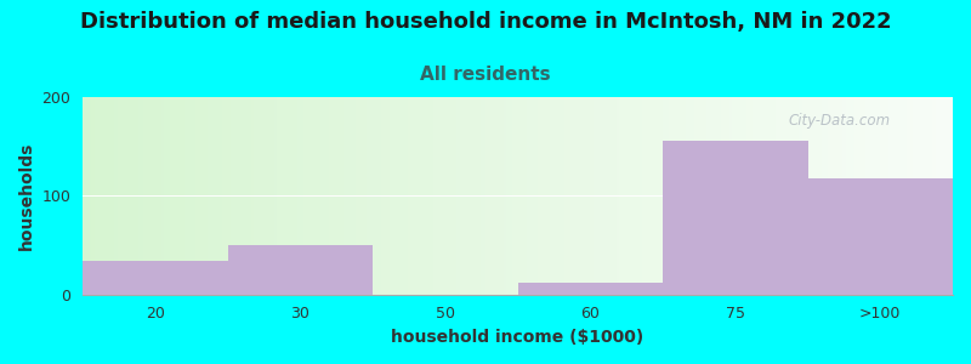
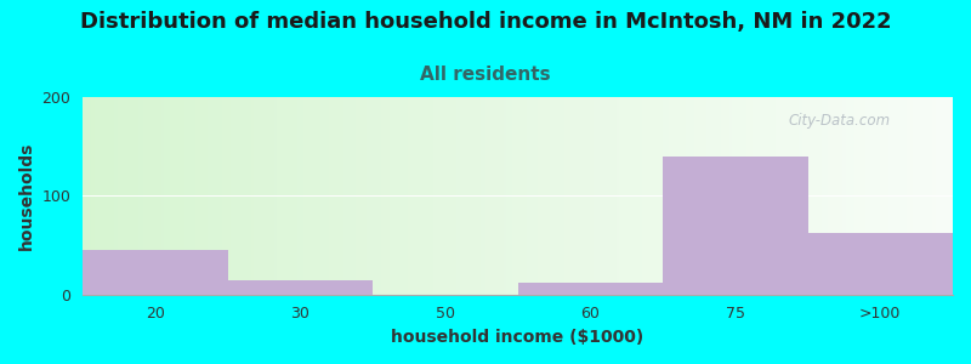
20: 34 -> 45
30: 50 -> 15
75: 156 -> 140
>100: 118 -> 62
